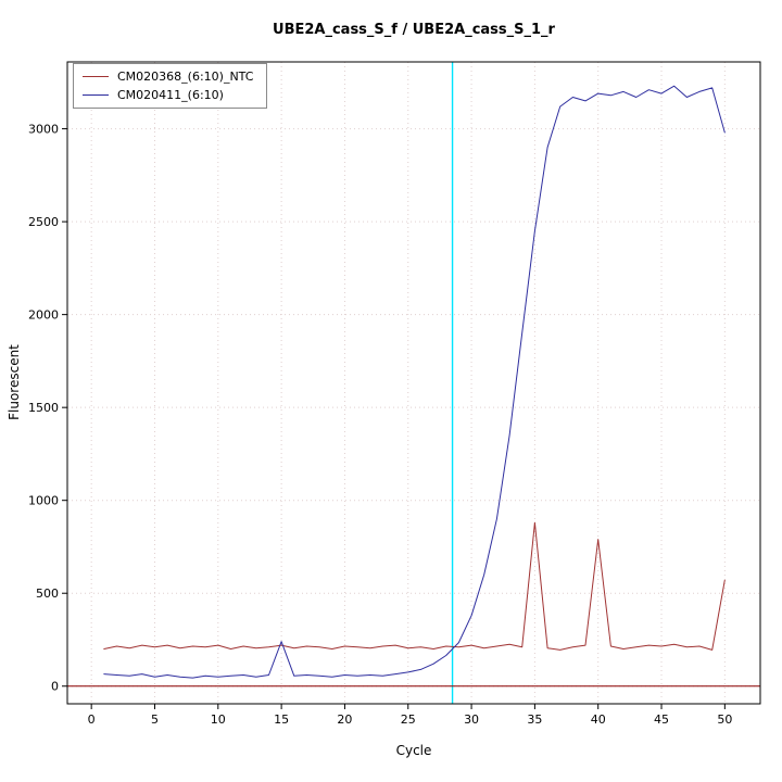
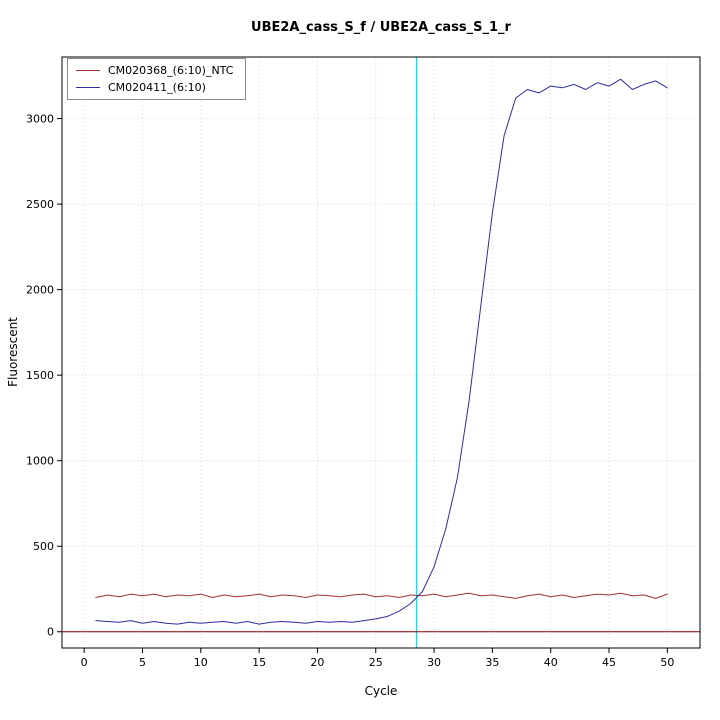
CM020411_(6:10)/15: 240 -> 40
CM020368_(6:10)_NTC/35: 880 -> 220
CM020368_(6:10)_NTC/40: 790 -> 200
CM020368_(6:10)_NTC/50: 570 -> 220
CM020411_(6:10)/50: 2980 -> 3180
